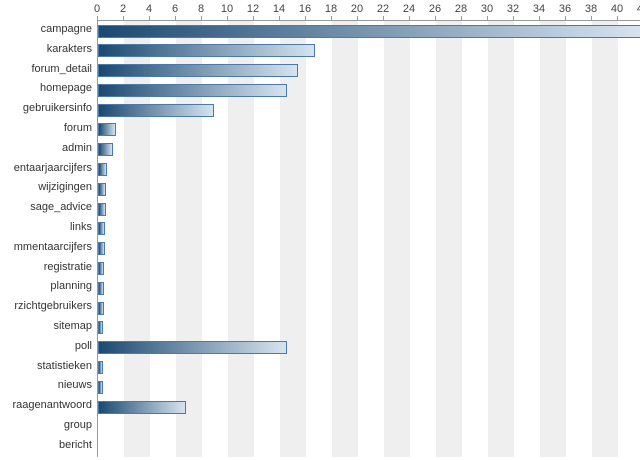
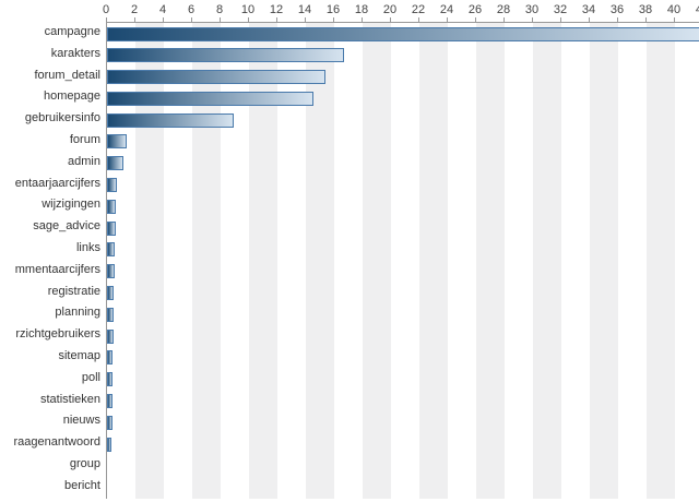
poll: 14.4 -> 0.2
raagenantwoord: 6.6 -> 0.1
